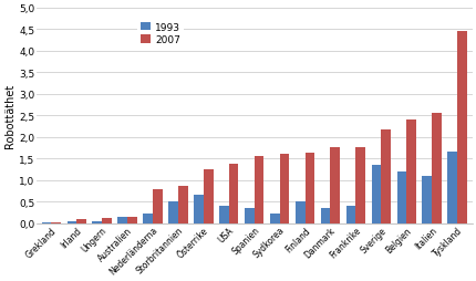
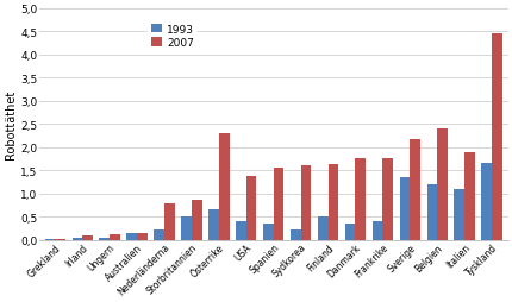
2007/Österrike: 1,25 -> 2,30
2007/Italien: 2,55 -> 1,90
